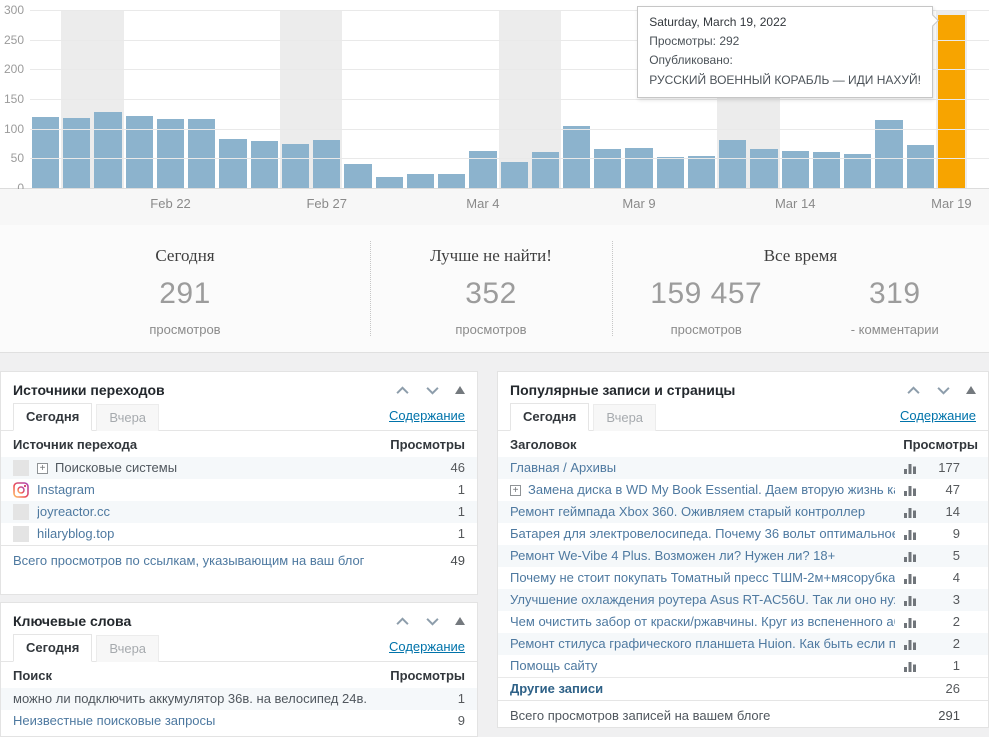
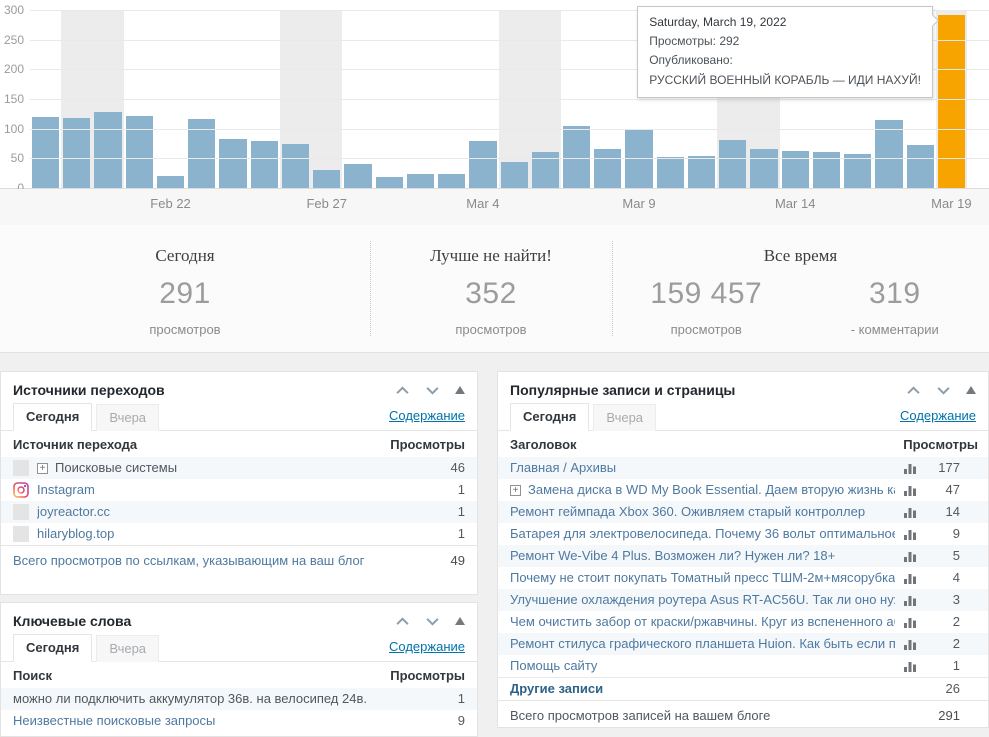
Feb 22: 120 -> 20
Feb 27: 80 -> 30
Mar 4: 60 -> 80
Mar 9: 70 -> 100
